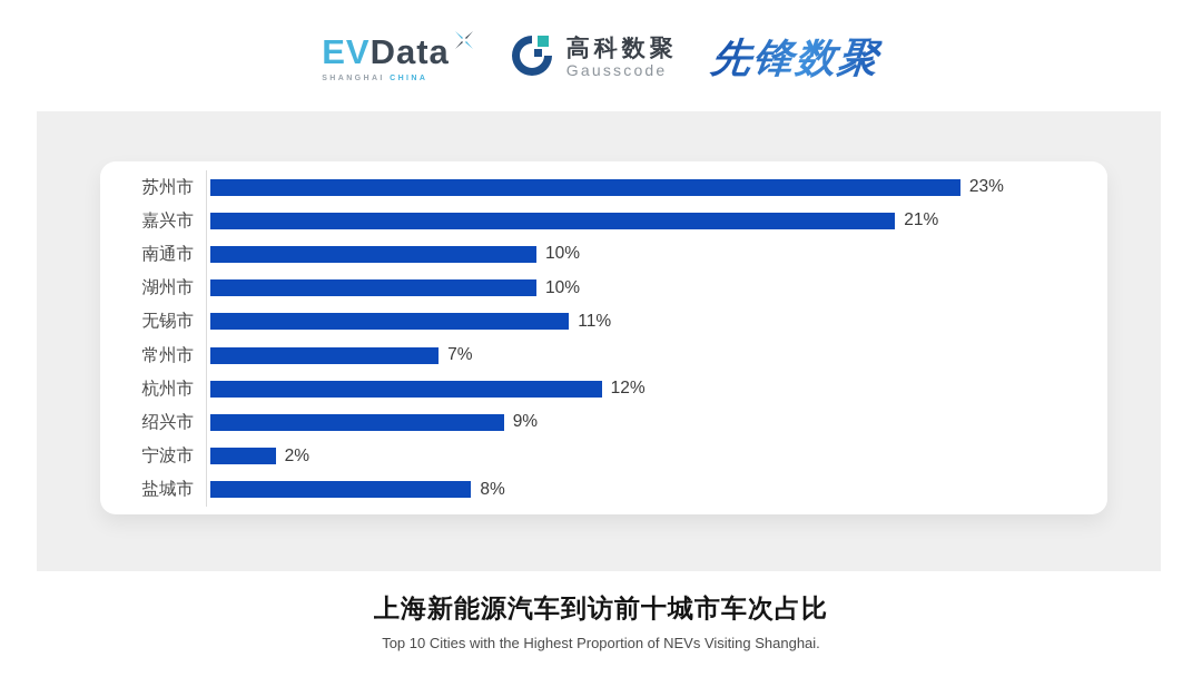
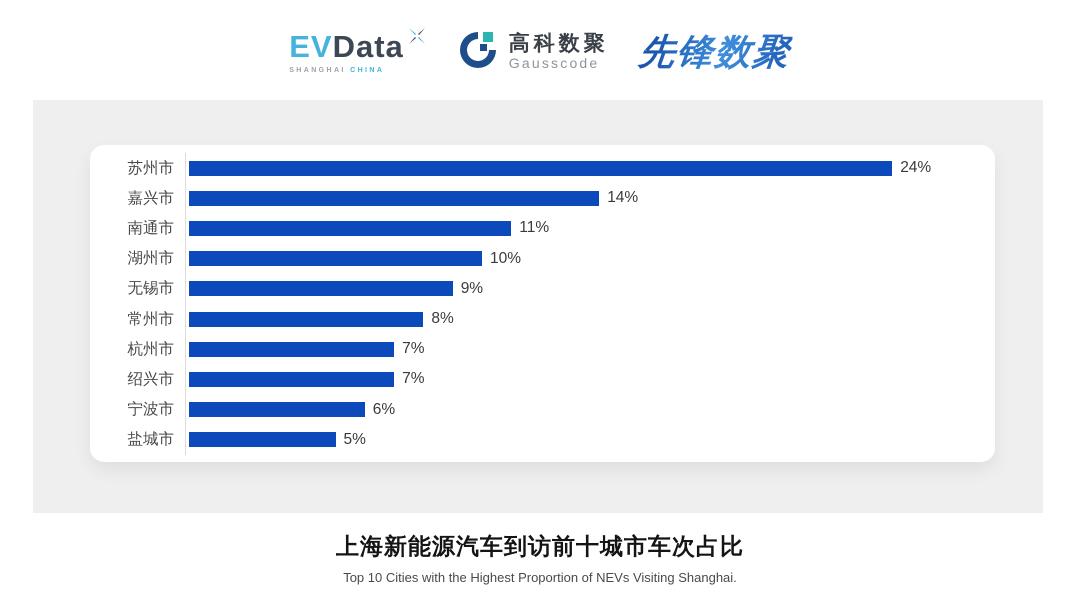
苏州市: 23% -> 24%
嘉兴市: 21% -> 14%
南通市: 10% -> 11%
无锡市: 11% -> 9%
常州市: 7% -> 8%
杭州市: 12% -> 7%
绍兴市: 9% -> 7%
宁波市: 2% -> 6%
盐城市: 8% -> 5%
